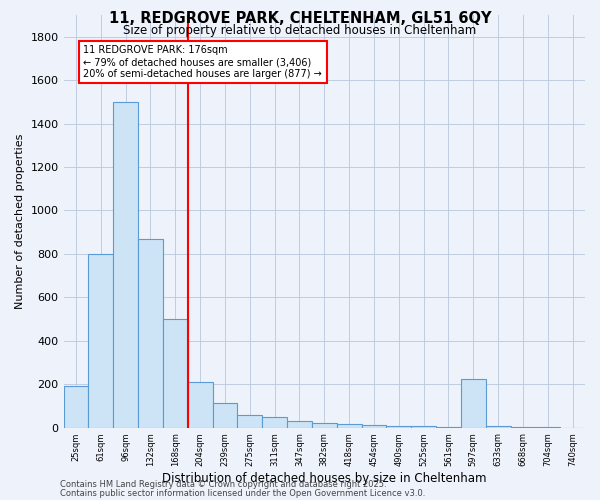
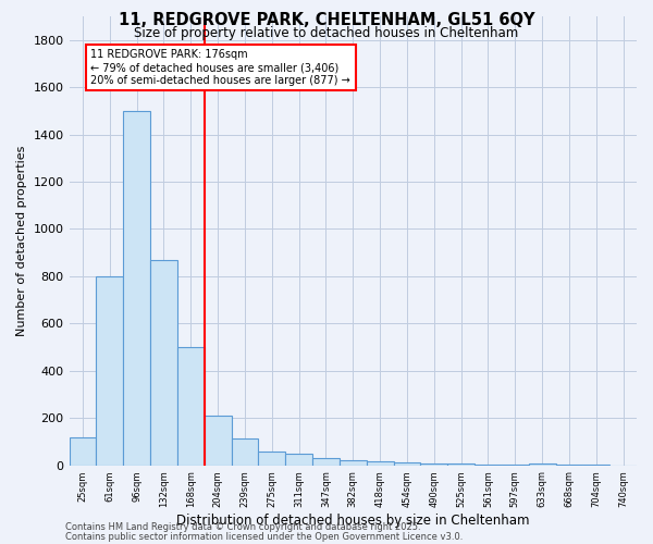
25sqm: 190 -> 120
597sqm: 225 -> 2
